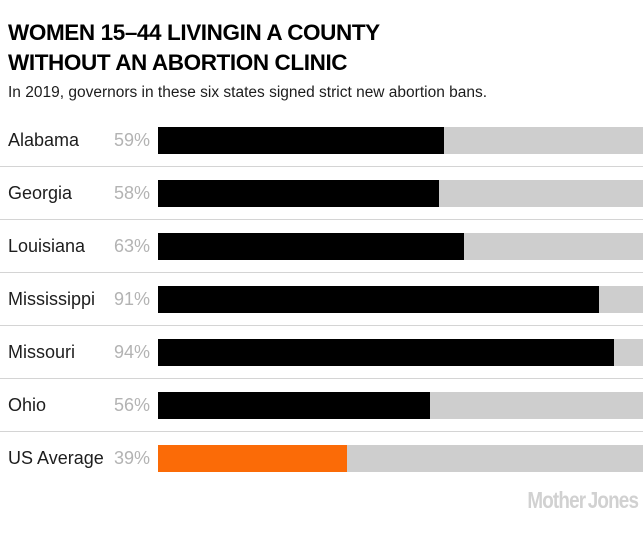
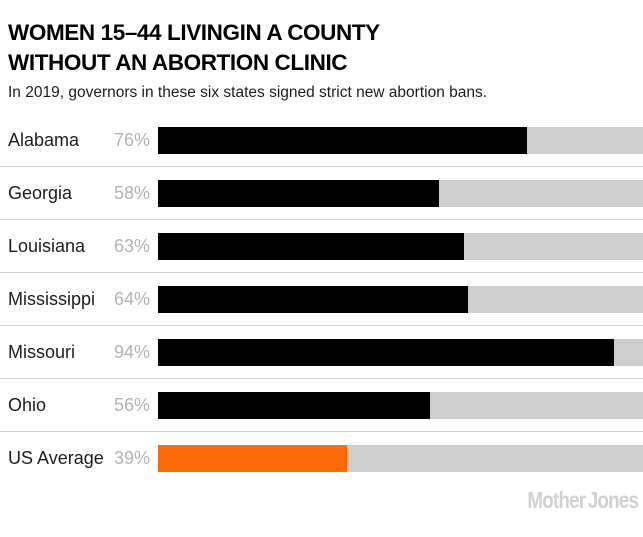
Alabama: 59% -> 76%
Mississippi: 91% -> 64%
